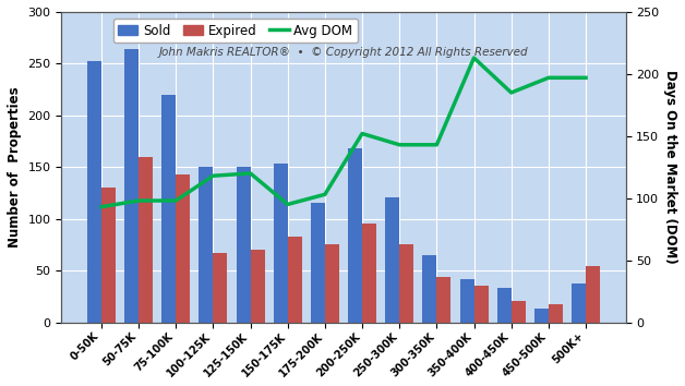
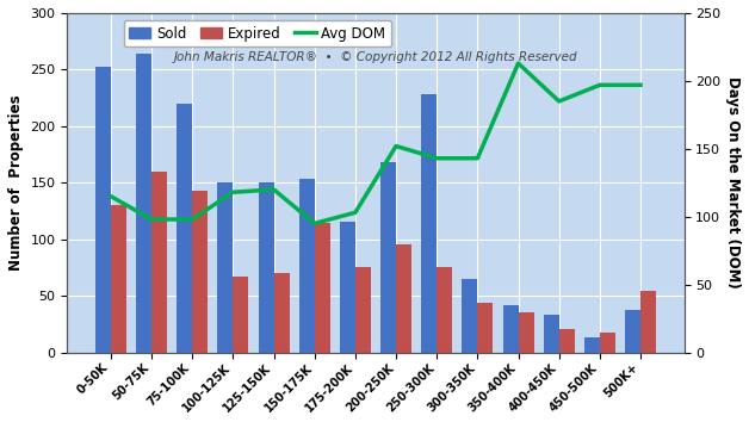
Avg DOM/0-50K: 93 -> 115
Expired/150-175K: 83 -> 114
Sold/250-300K: 121 -> 228
